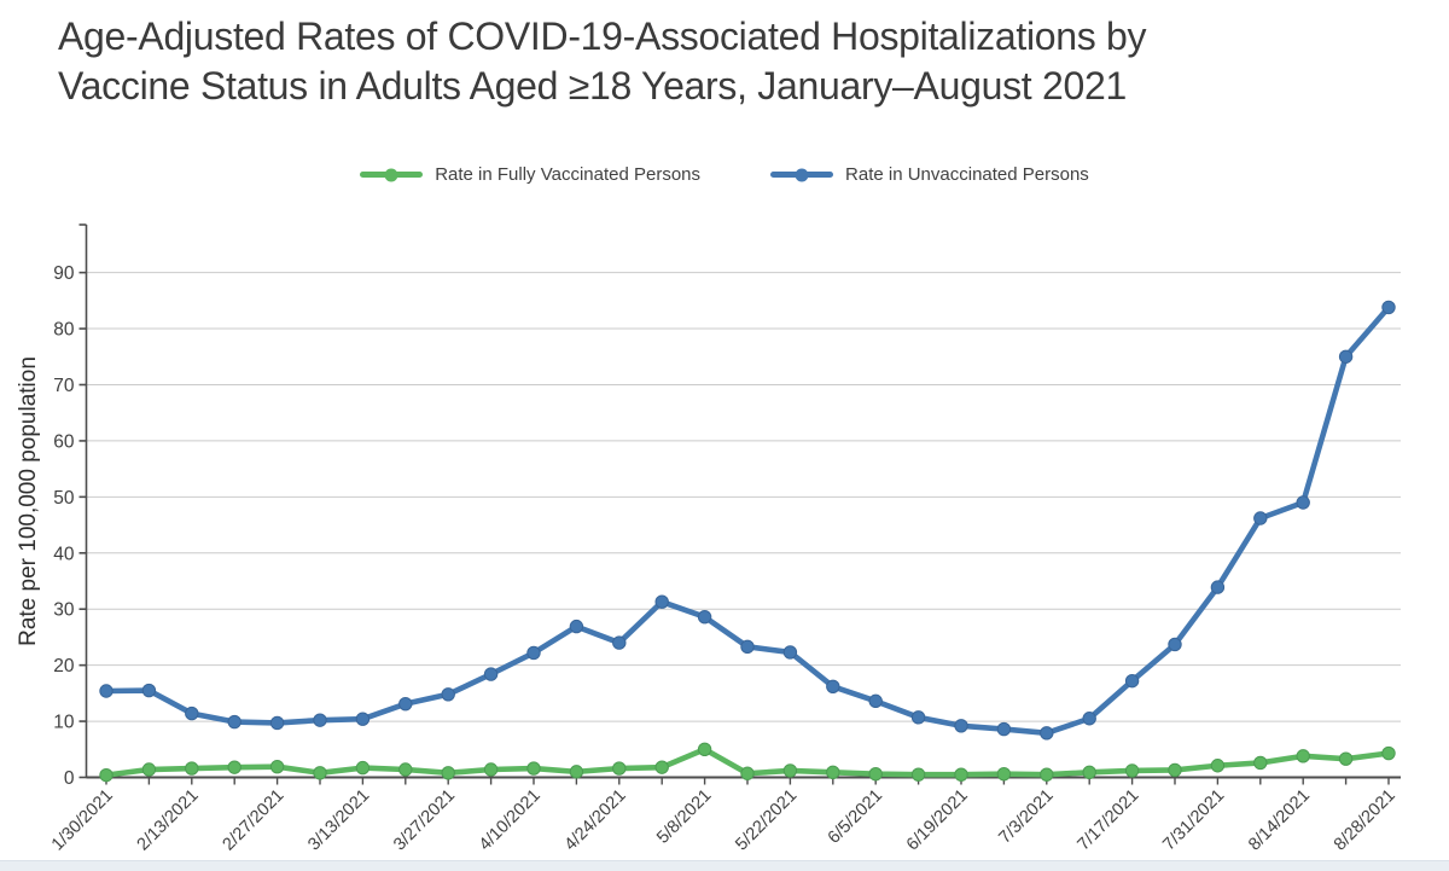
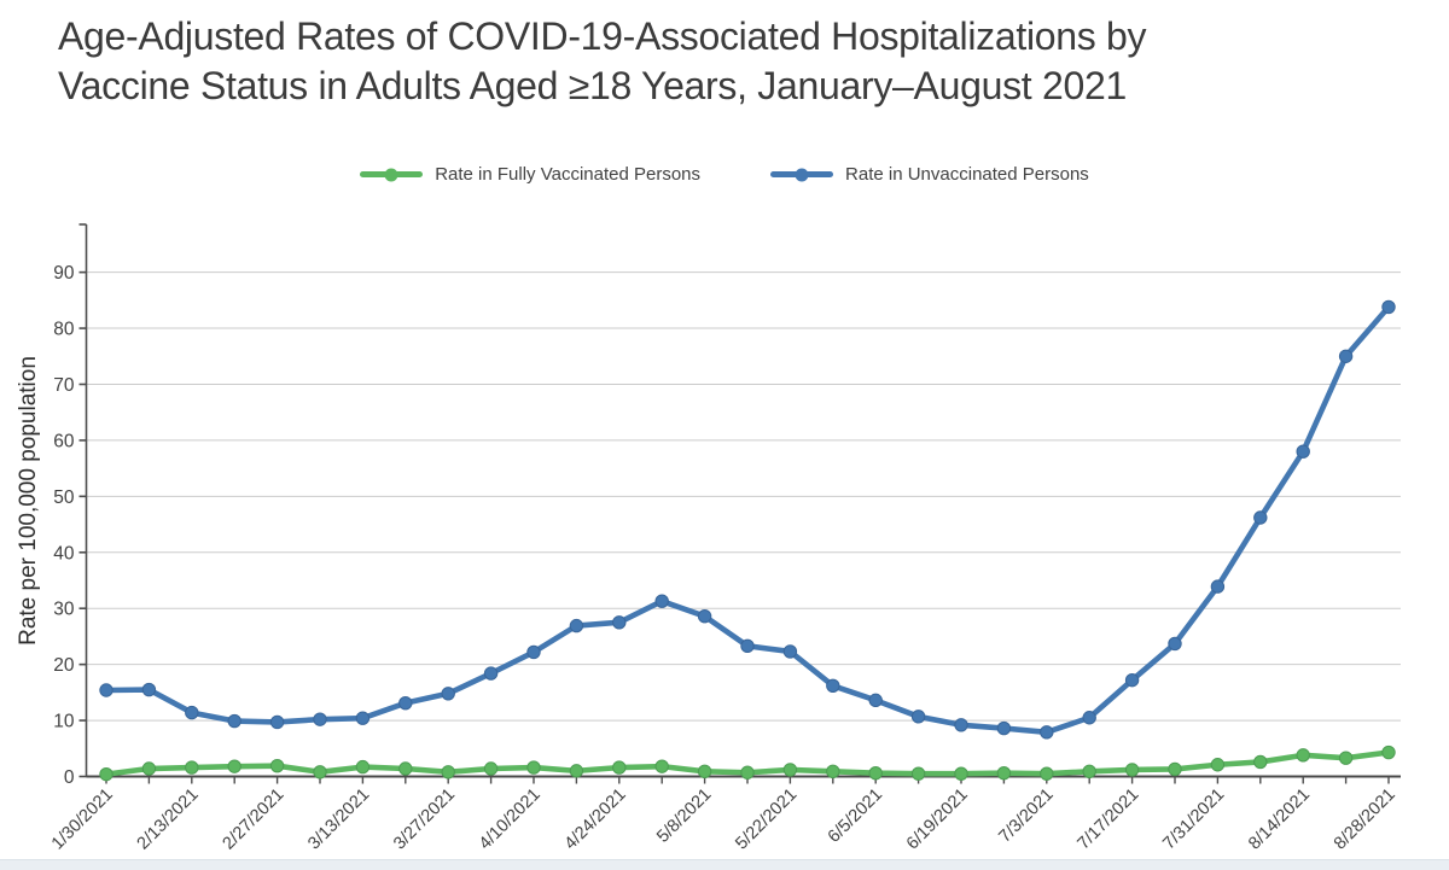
Rate in Unvaccinated Persons/4/24/2021: 24 -> 28
Rate in Fully Vaccinated Persons/5/8/2021: 5 -> 1
Rate in Unvaccinated Persons/8/14/2021: 49 -> 58
